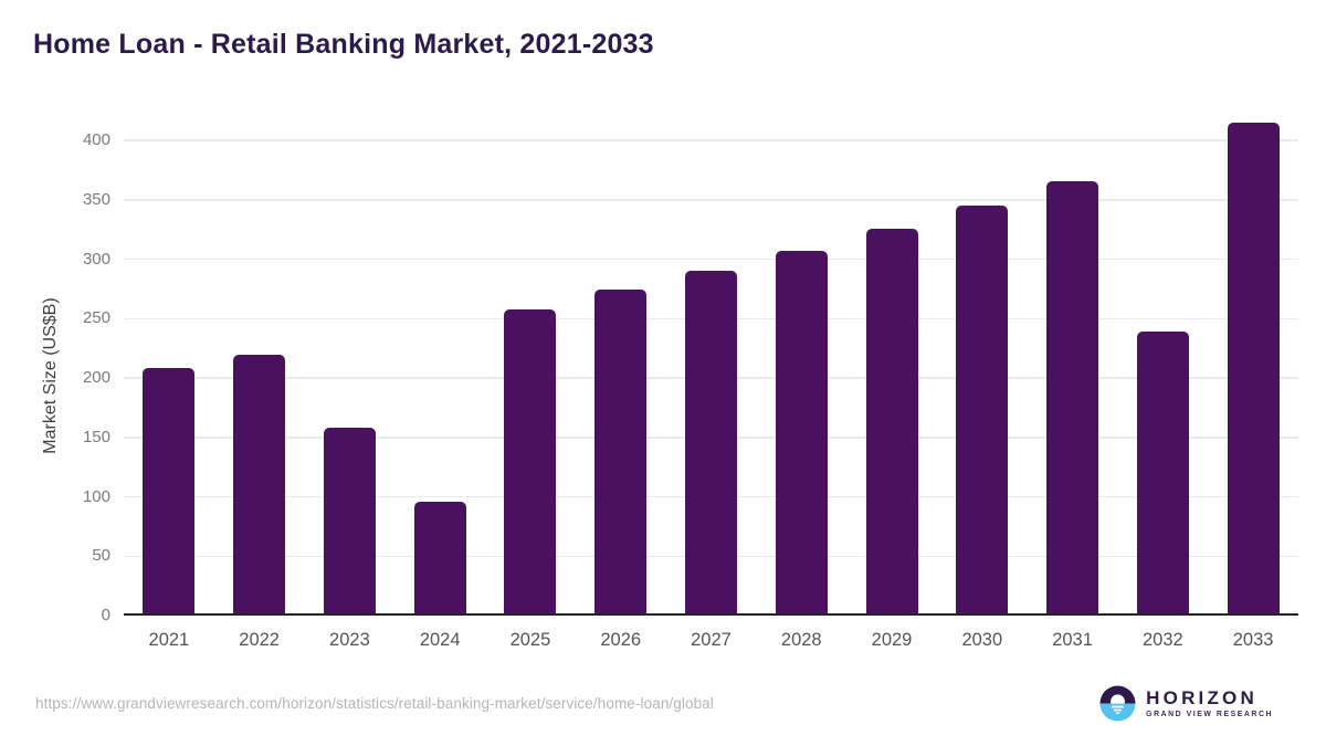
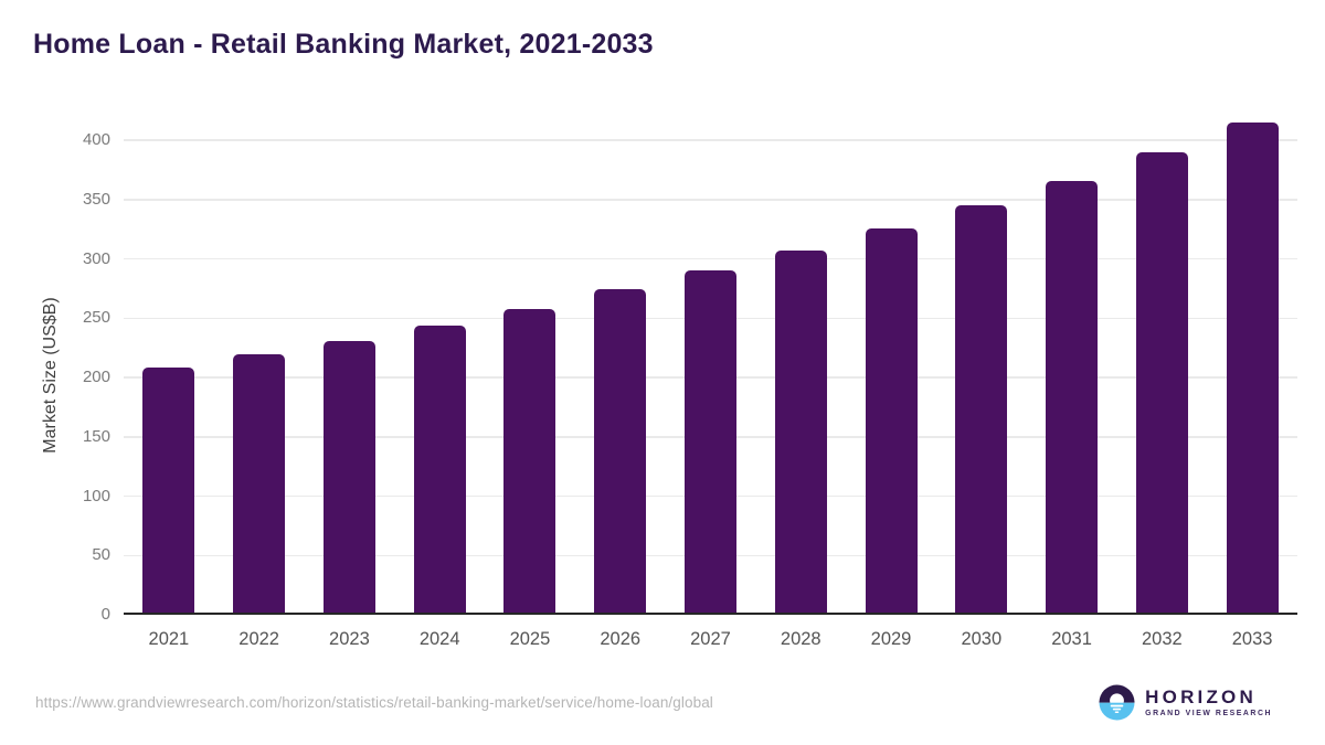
2023: 158 -> 231
2024: 96 -> 244
2032: 239 -> 390
